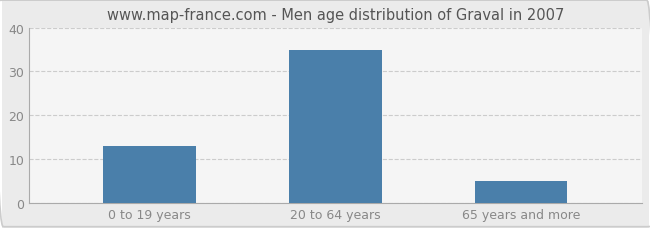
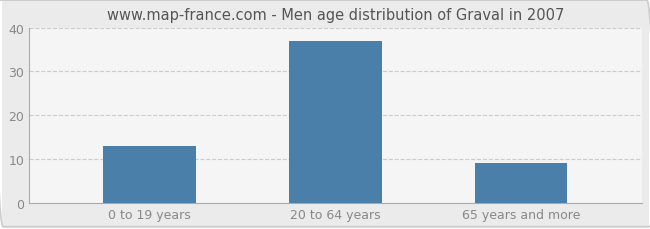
20 to 64 years: 35 -> 37
65 years and more: 5 -> 9
